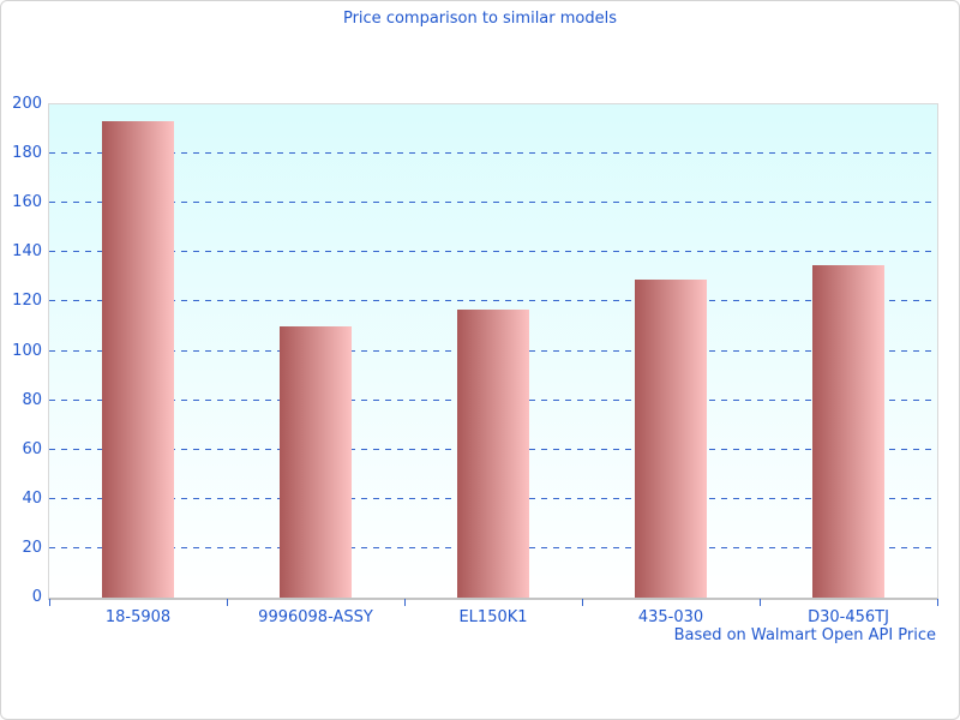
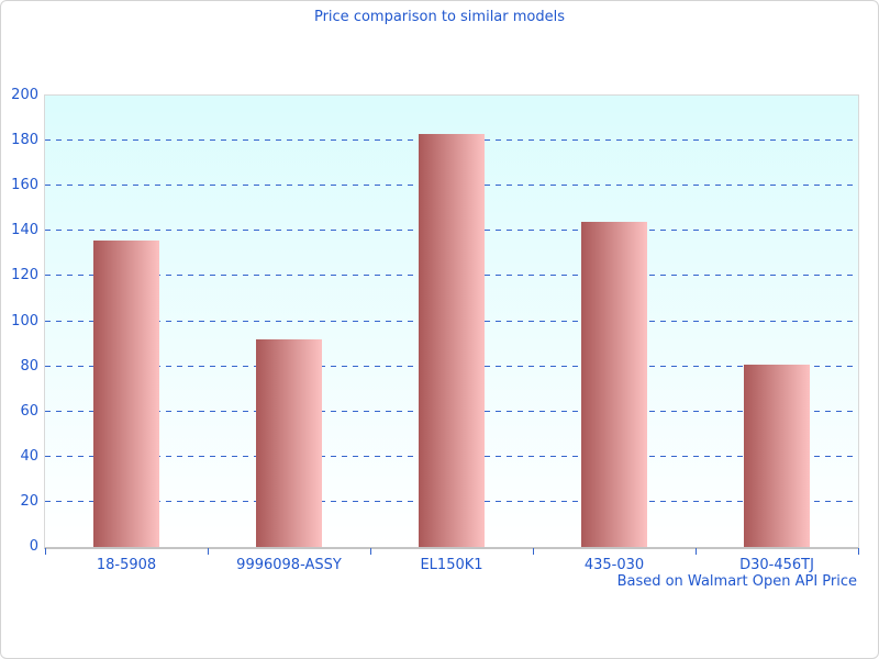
18-5908: 193 -> 136
9996098-ASSY: 110 -> 92
EL150K1: 117 -> 183
435-030: 129 -> 144
D30-456TJ: 135 -> 81
